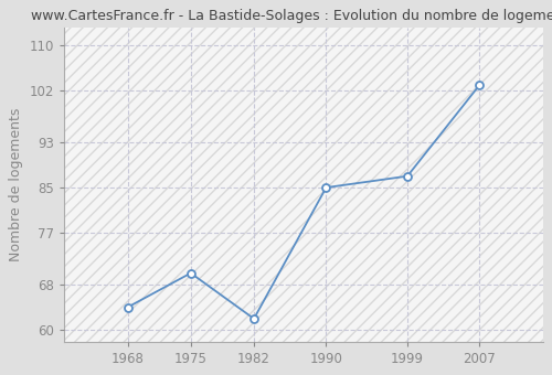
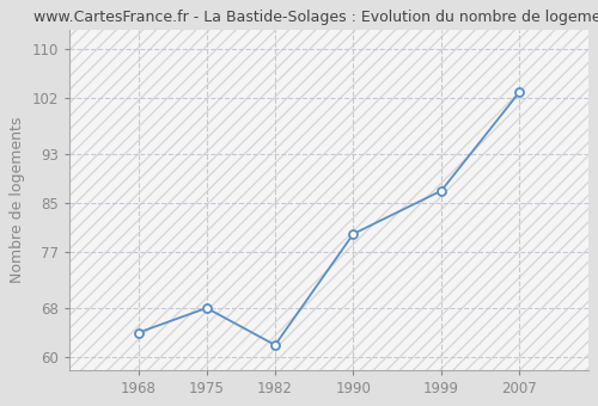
1975: 70 -> 68
1990: 85 -> 80
